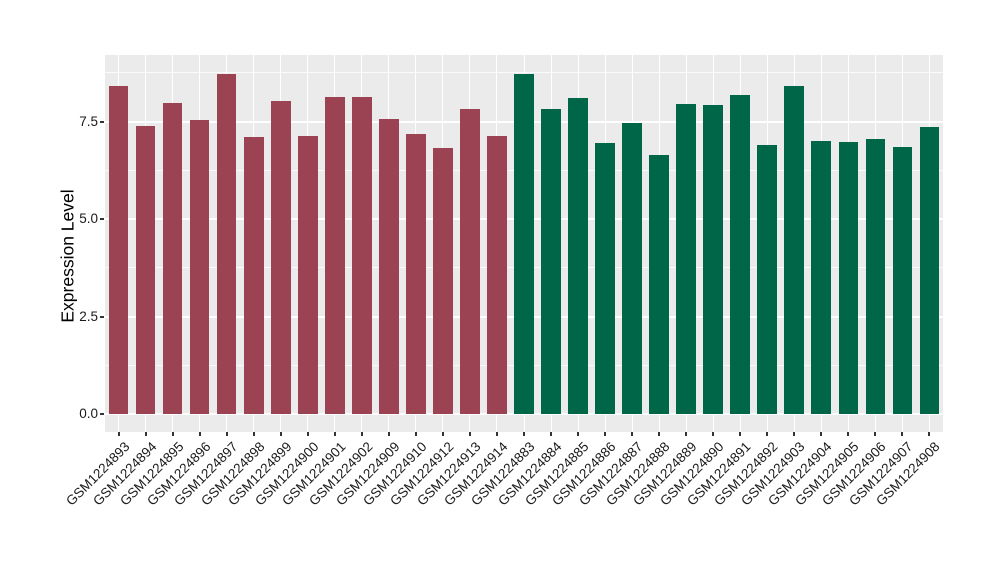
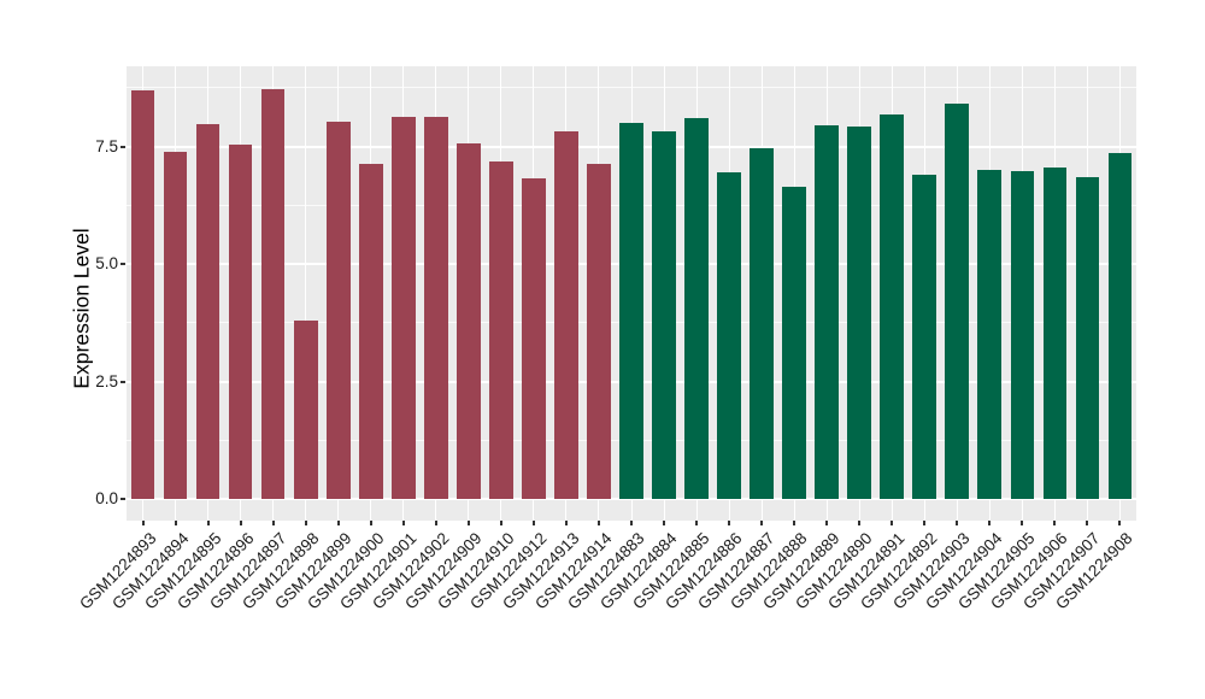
GSM1224893: 8.4 -> 8.7
GSM1224898: 7.1 -> 3.8
GSM1224883: 8.7 -> 8.0
